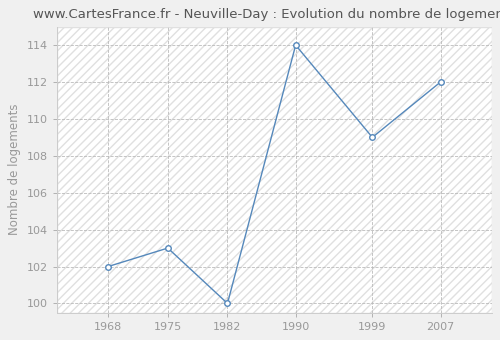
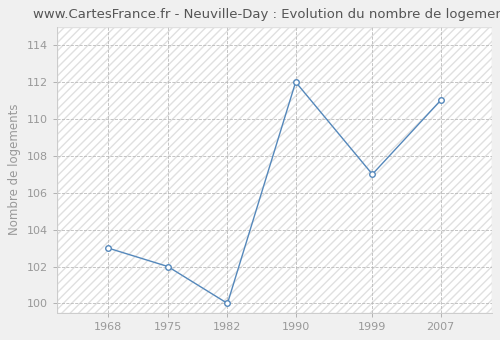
1968: 102 -> 103
1975: 103 -> 102
1990: 114 -> 112
1999: 109 -> 107
2007: 112 -> 111
